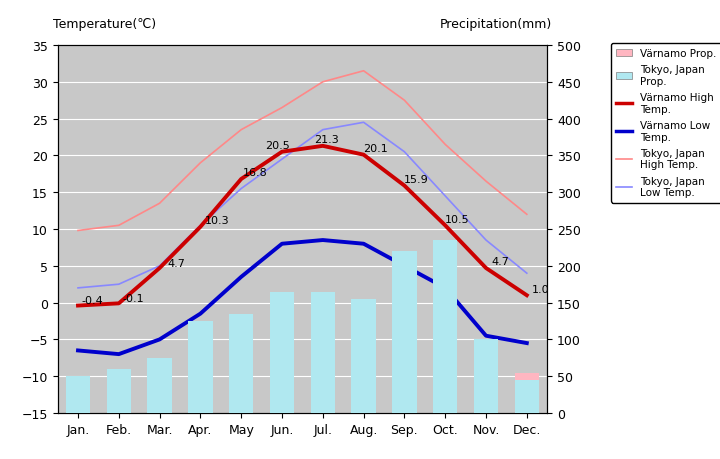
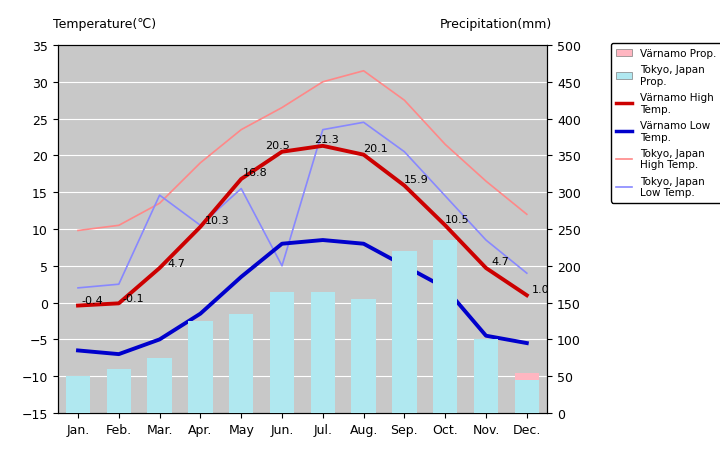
Tokyo, Japan Low Temp./Mar.: 5.0 -> 14.6
Tokyo, Japan Low Temp./Jun.: 19.5 -> 5.0
